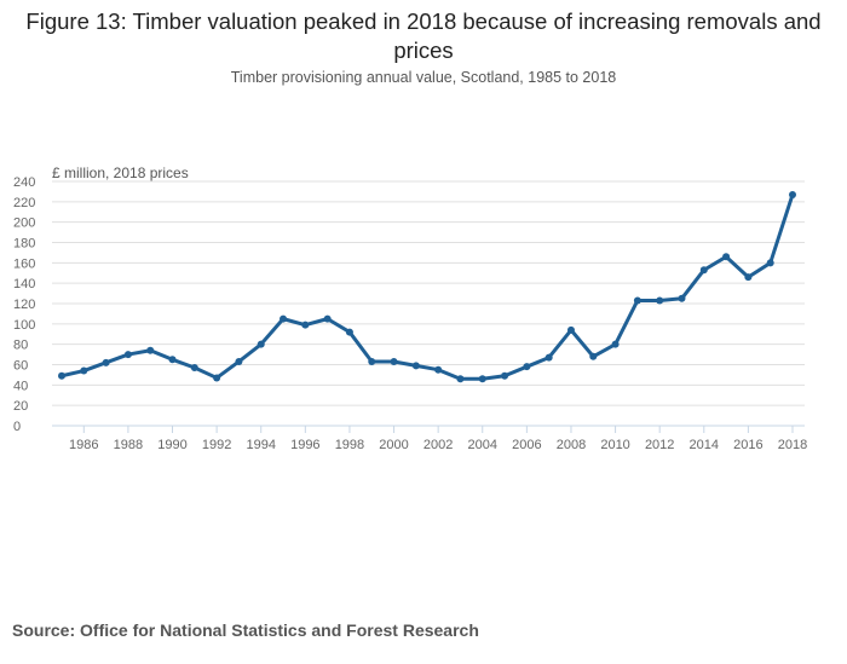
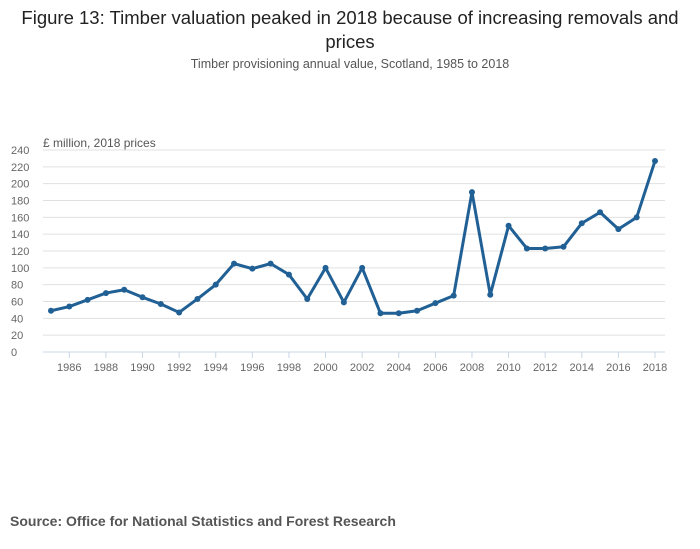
2000: 60 -> 100
2002: 60 -> 100
2008: 90 -> 190
2010: 80 -> 150
